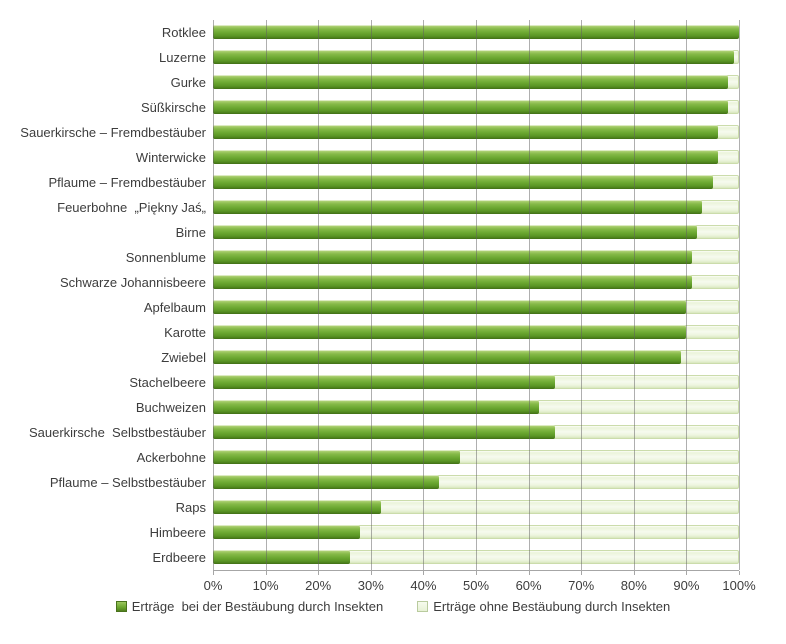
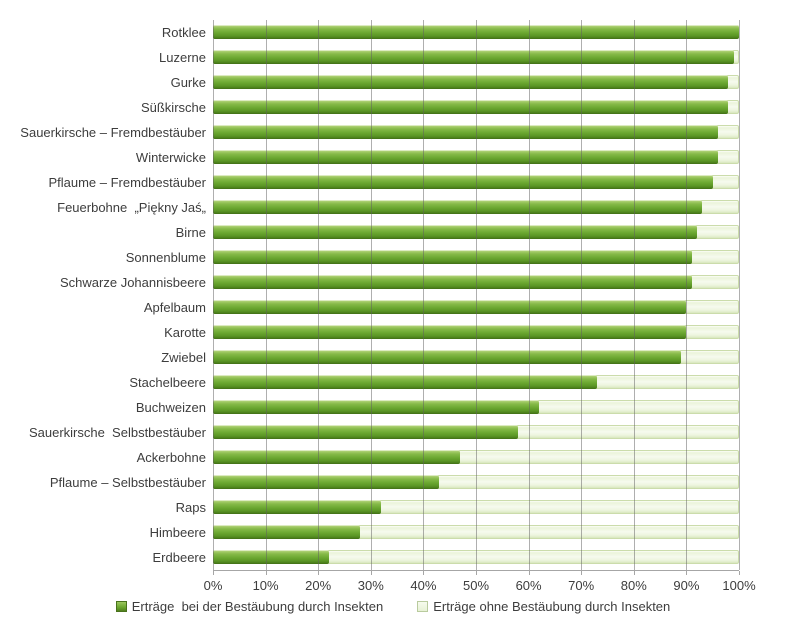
Erträge bei der Bestäubung durch Insekten/Stachelbeere: 65% -> 73%
Erträge bei der Bestäubung durch Insekten/Sauerkirsche Selbstbestäuber: 65% -> 58%
Erträge bei der Bestäubung durch Insekten/Erdbeere: 26% -> 22%
